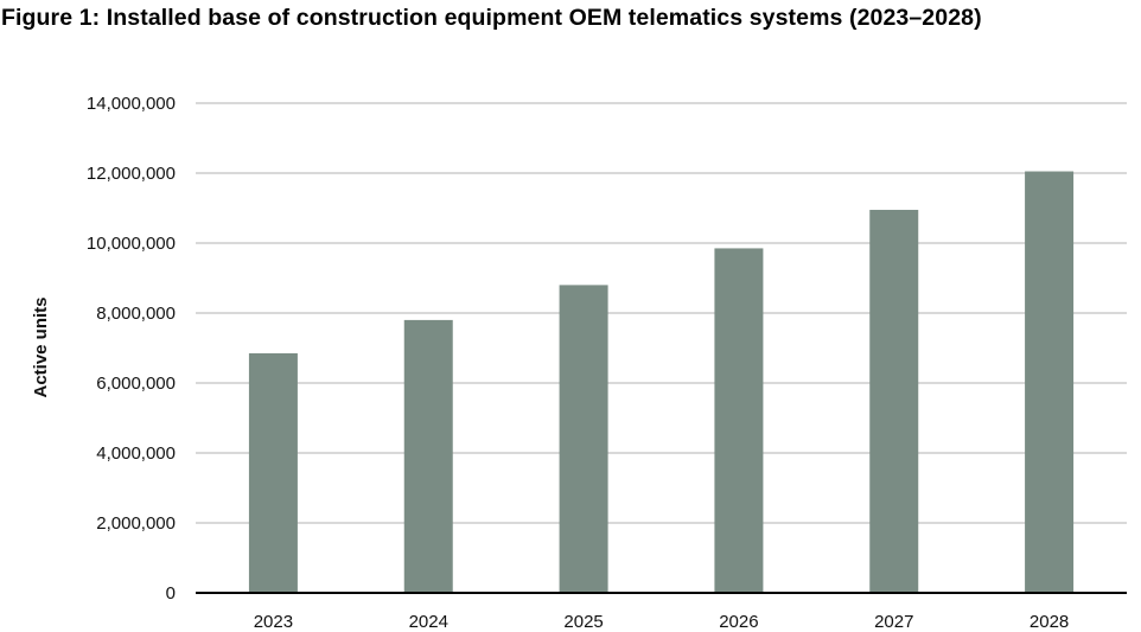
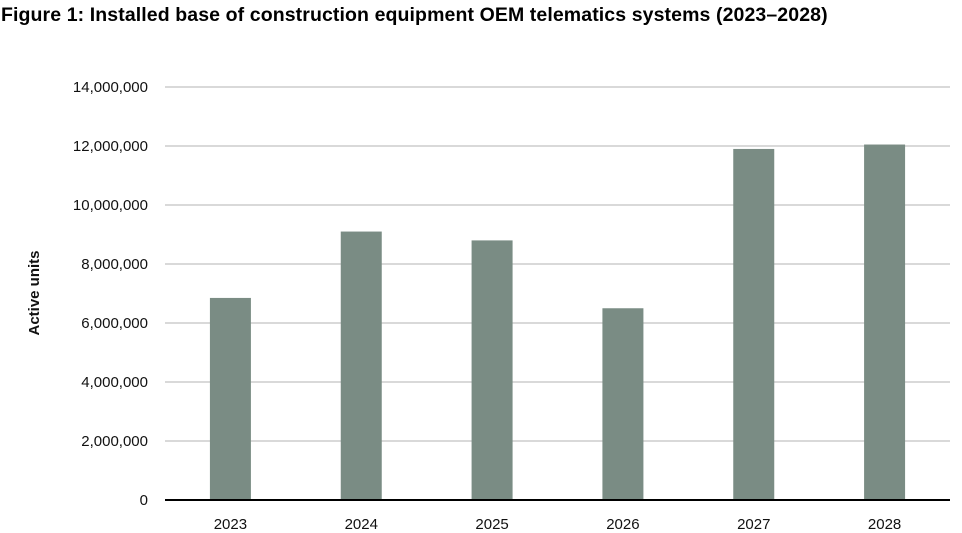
2024: 7800000 -> 9100000
2026: 9800000 -> 6500000
2027: 11000000 -> 11900000
